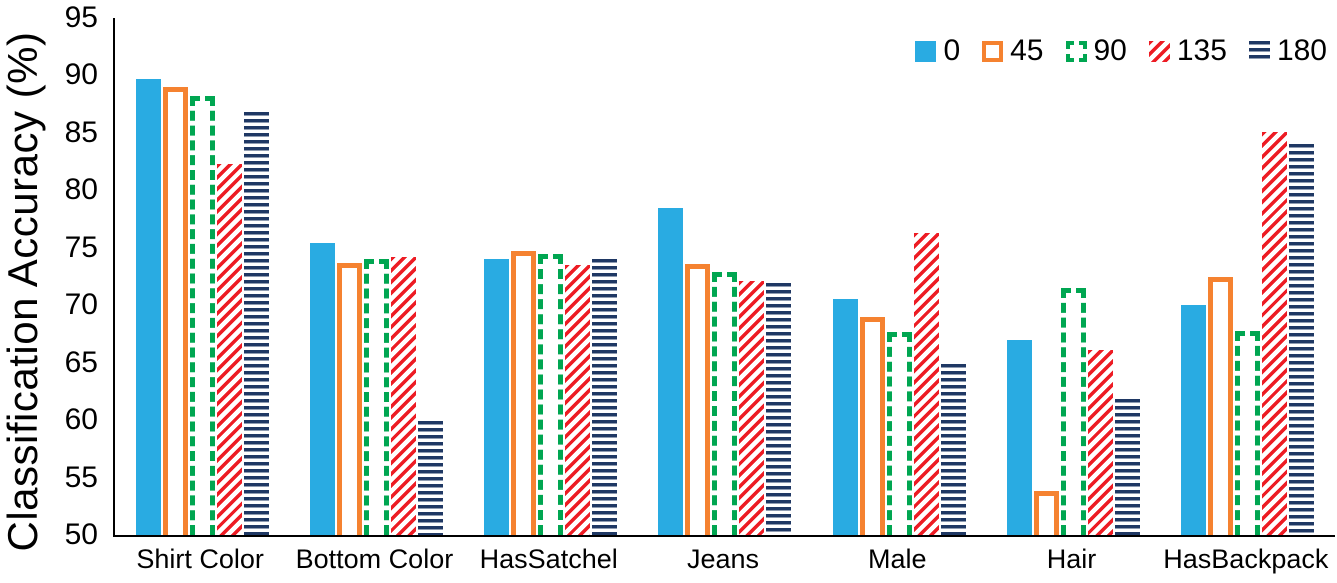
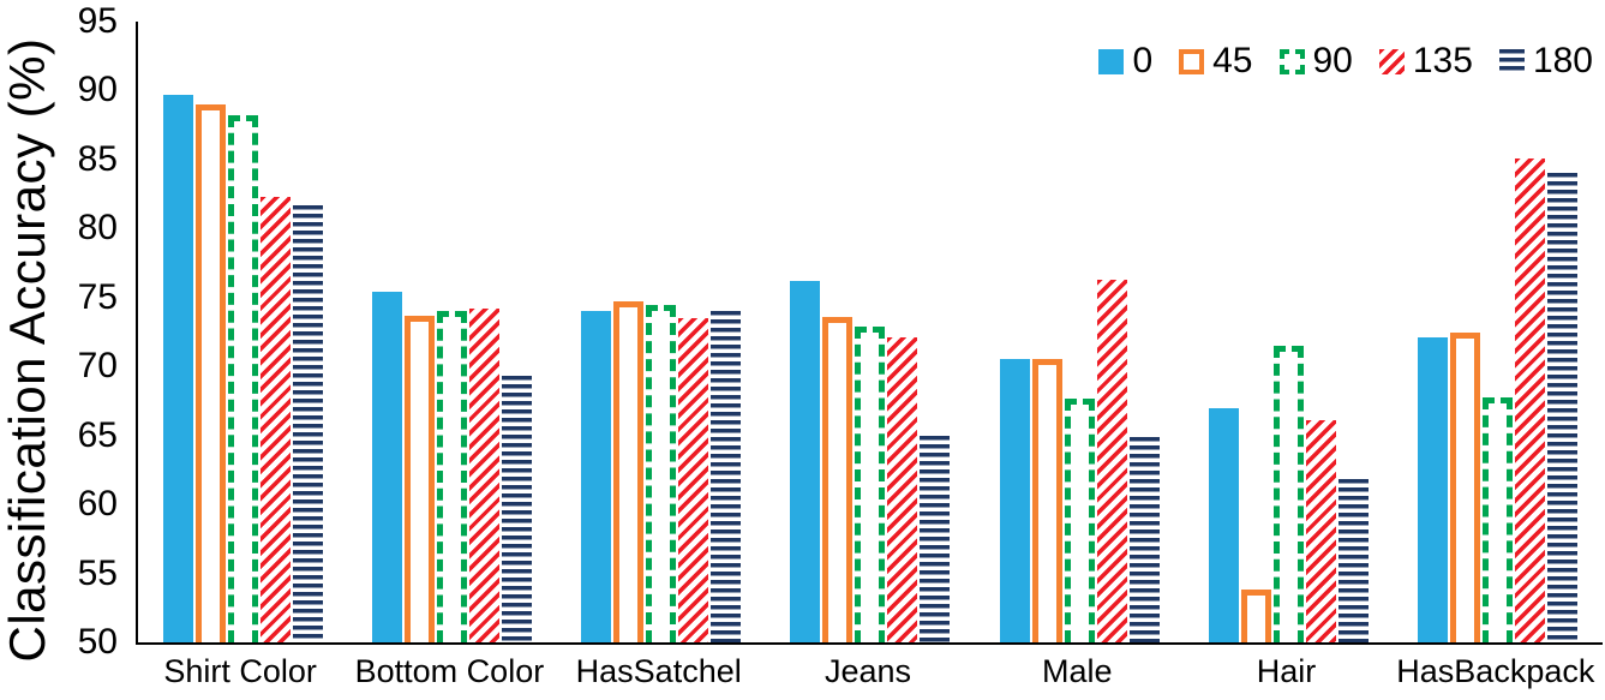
180/Shirt Color: 86.8 -> 81.7
180/Bottom Color: 59.9 -> 69.3
0/Jeans: 78.5 -> 76.2
180/Jeans: 71.9 -> 65.0
45/Male: 69.0 -> 70.5
0/HasBackpack: 70.0 -> 72.1
